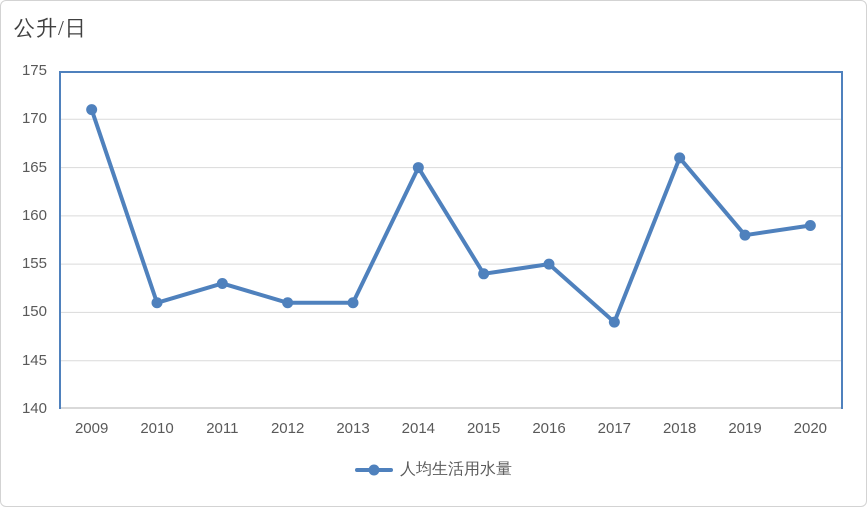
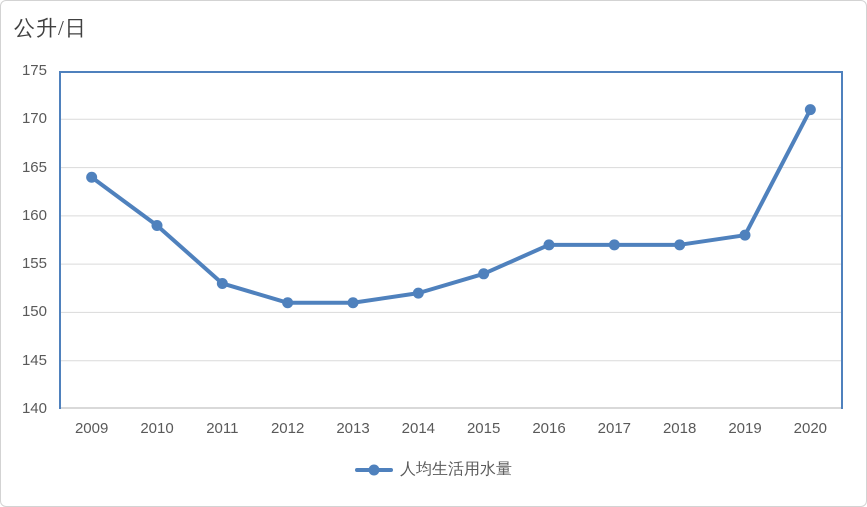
2009: 171 -> 164
2010: 151 -> 159
2014: 165 -> 152
2016: 155 -> 157
2017: 149 -> 157
2018: 166 -> 157
2020: 159 -> 171
